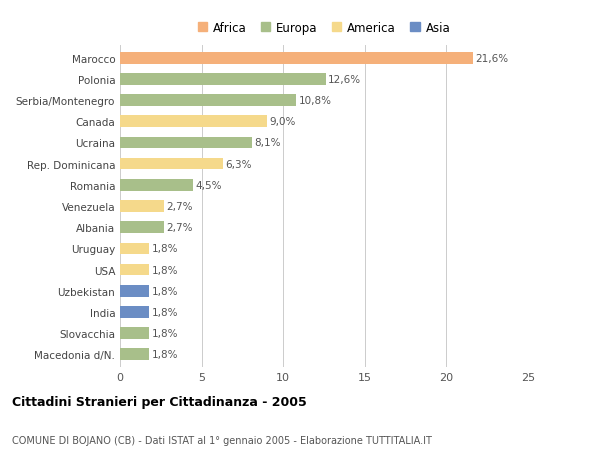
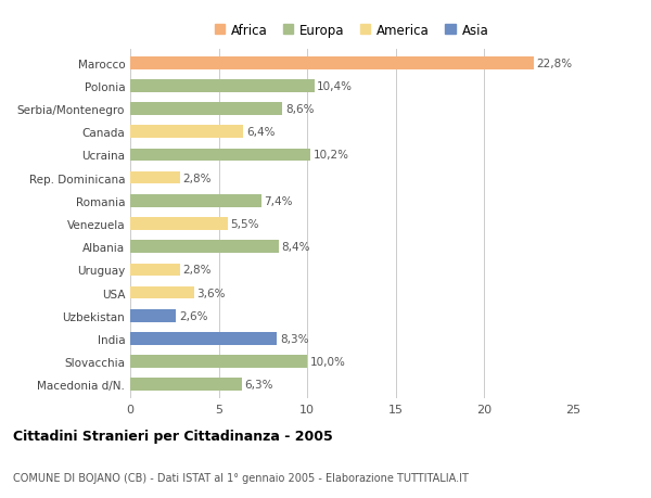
Marocco: 21,6% -> 22,8%
Polonia: 12,6% -> 10,4%
Serbia/Montenegro: 10,8% -> 8,6%
Canada: 9,0% -> 6,4%
Ucraina: 8,1% -> 10,2%
Rep. Dominicana: 6,3% -> 2,8%
Romania: 4,5% -> 7,4%
Venezuela: 2,7% -> 5,5%
Albania: 2,7% -> 8,4%
Uruguay: 1,8% -> 2,8%
USA: 1,8% -> 3,6%
Uzbekistan: 1,8% -> 2,6%
India: 1,8% -> 8,3%
Slovacchia: 1,8% -> 10,0%
Macedonia d/N.: 1,8% -> 6,3%
